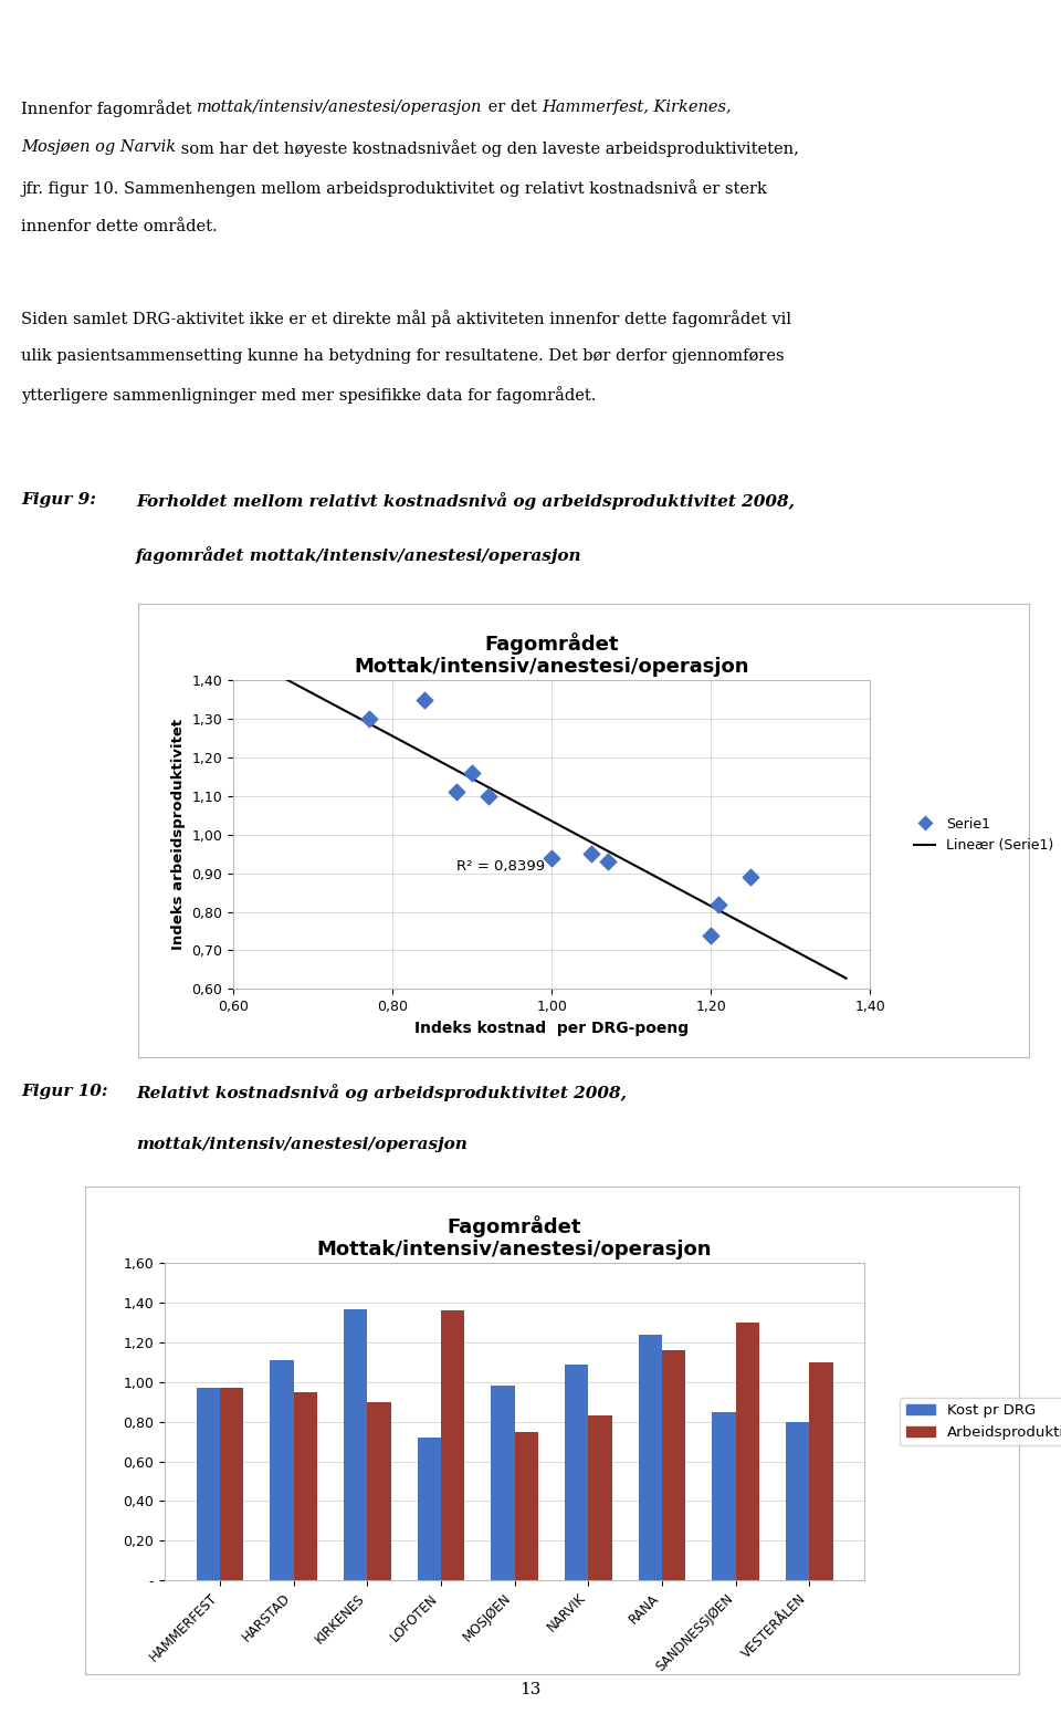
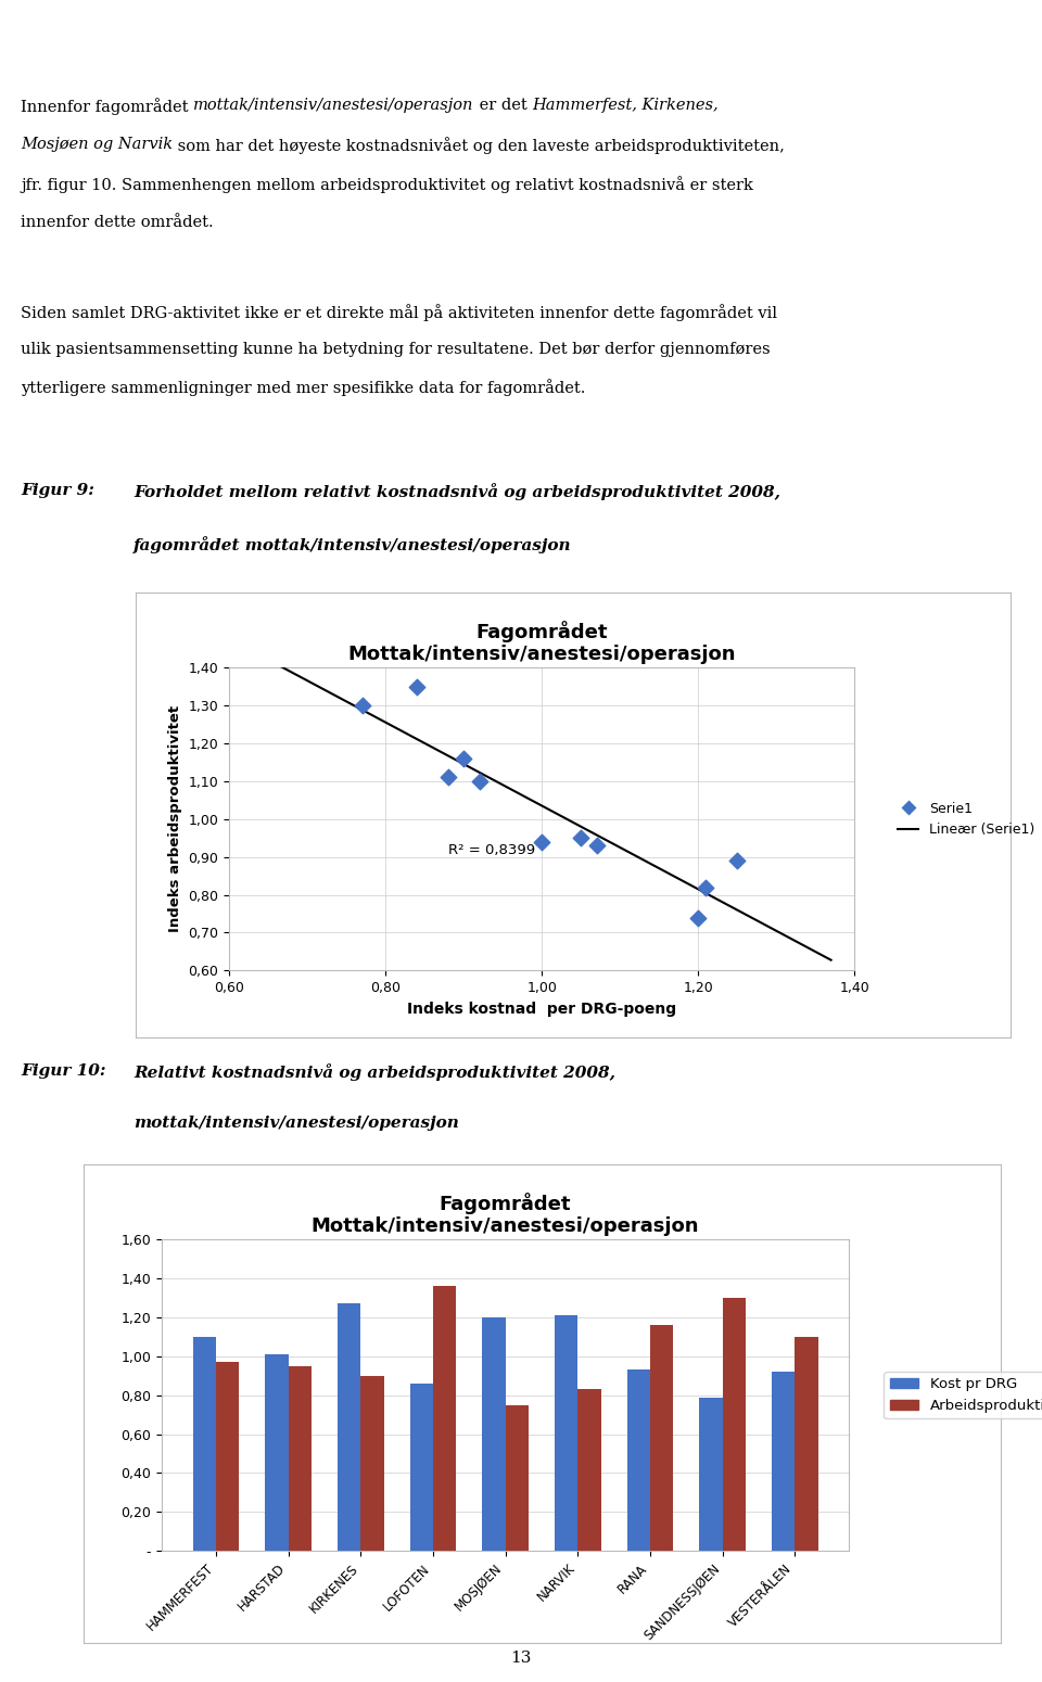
Kost pr DRG/HAMMERFEST: 0,97 -> 1,10
Kost pr DRG/HARSTAD: 1,11 -> 1,01
Kost pr DRG/KIRKENES: 1,37 -> 1,27
Kost pr DRG/LOFOTEN: 0,72 -> 0,86
Kost pr DRG/MOSJØEN: 0,98 -> 1,20
Kost pr DRG/NARVIK: 1,09 -> 1,21
Kost pr DRG/RANA: 1,24 -> 0,93
Kost pr DRG/SANDNESSJØEN: 0,85 -> 0,79
Kost pr DRG/VESTERÅLEN: 0,80 -> 0,92
